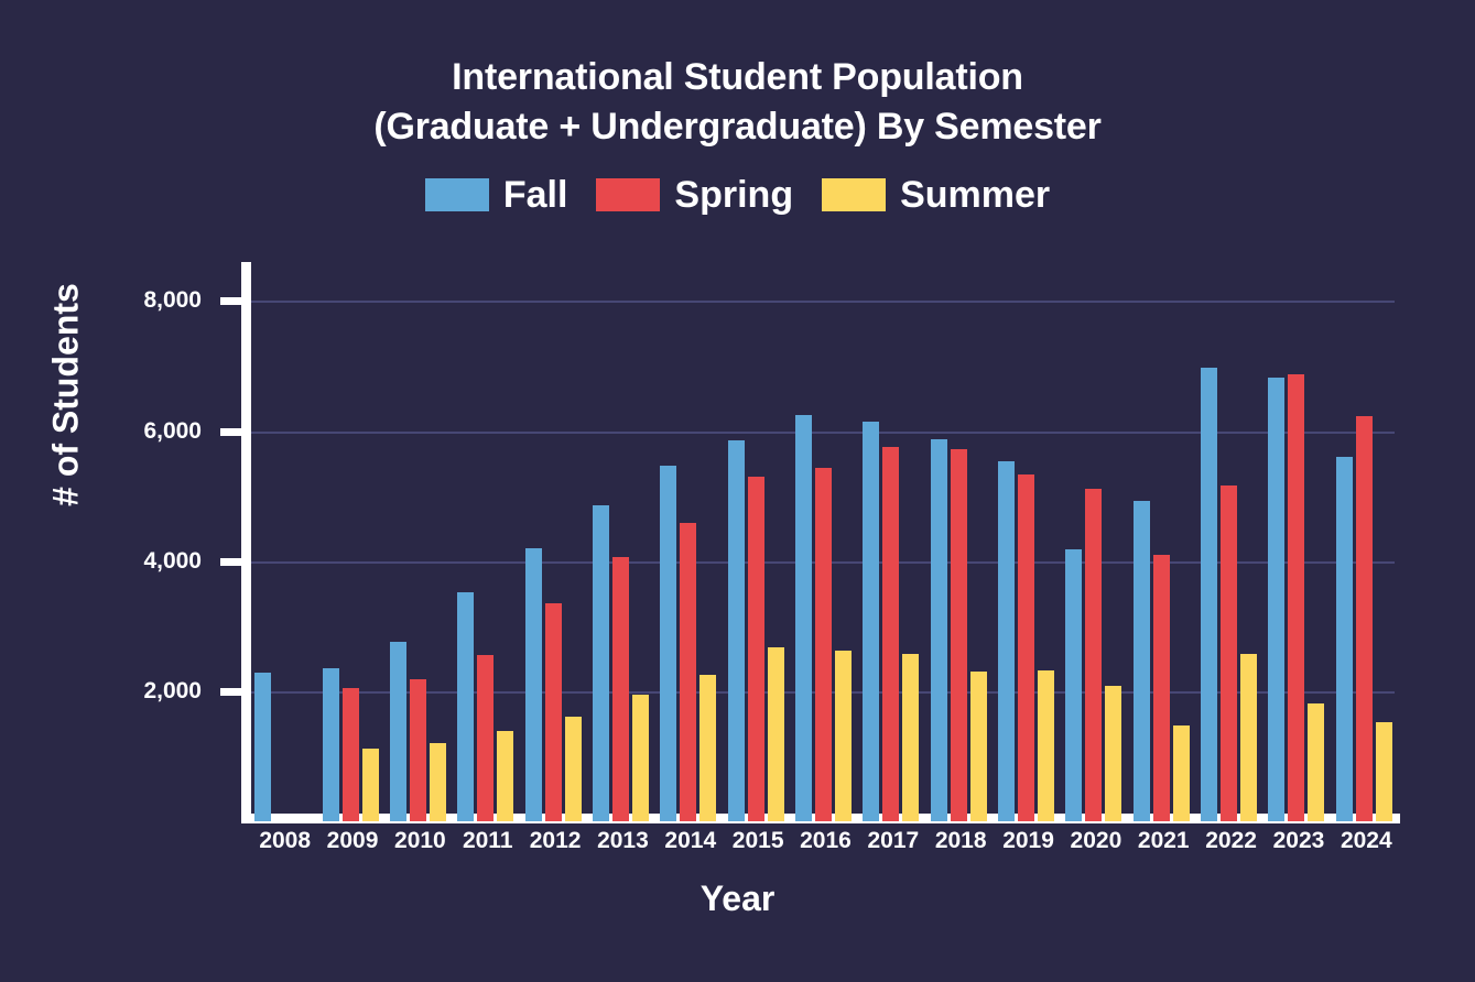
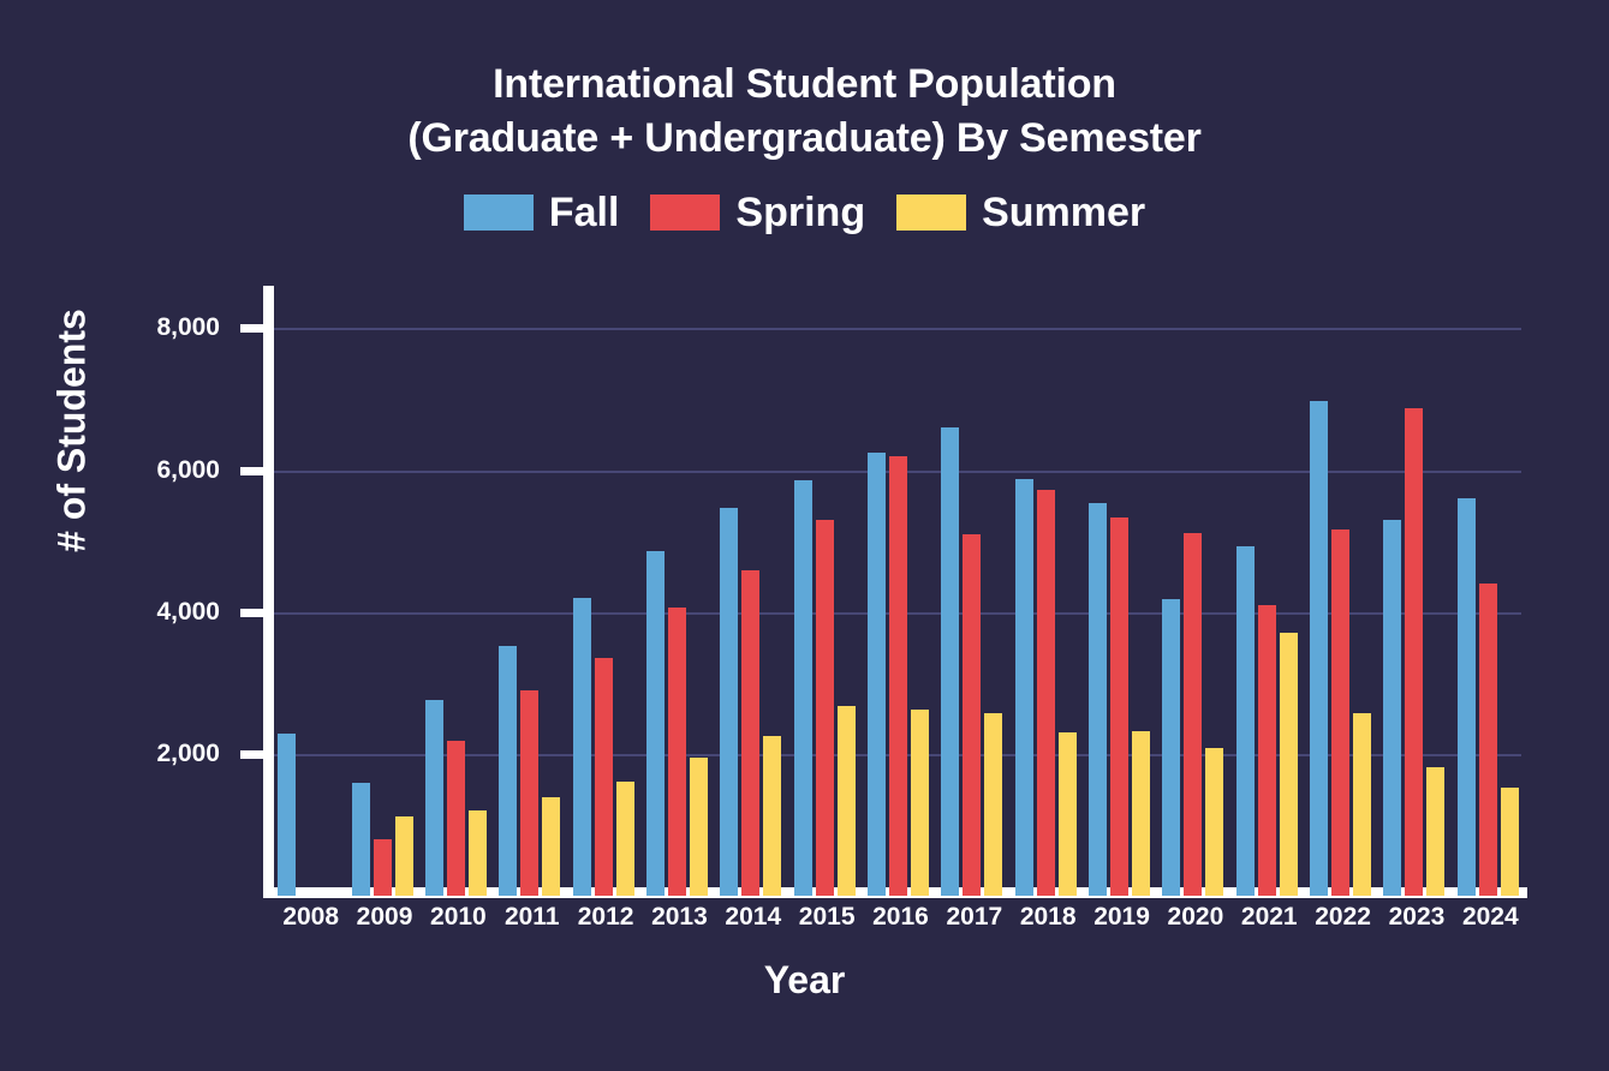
Fall/2009: 2400 -> 1600
Spring/2009: 2000 -> 800
Spring/2011: 2600 -> 2900
Spring/2016: 5400 -> 6200
Fall/2017: 6100 -> 6600
Spring/2017: 5800 -> 5100
Summer/2021: 1500 -> 3700
Fall/2023: 6800 -> 5300
Spring/2024: 6200 -> 4400
